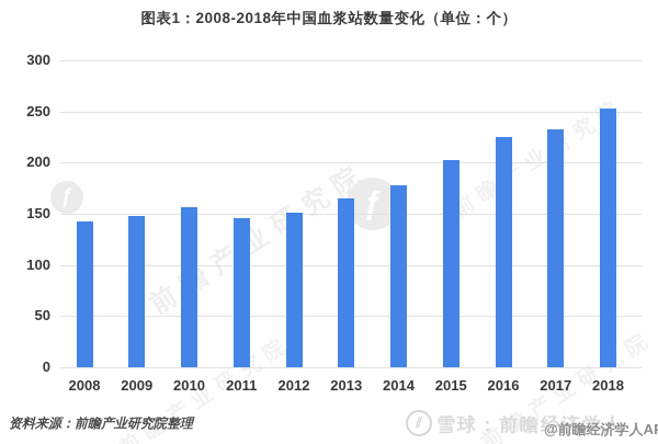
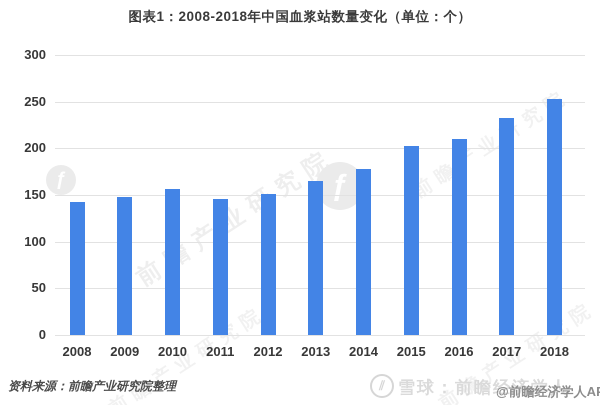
2016: 220 -> 210
